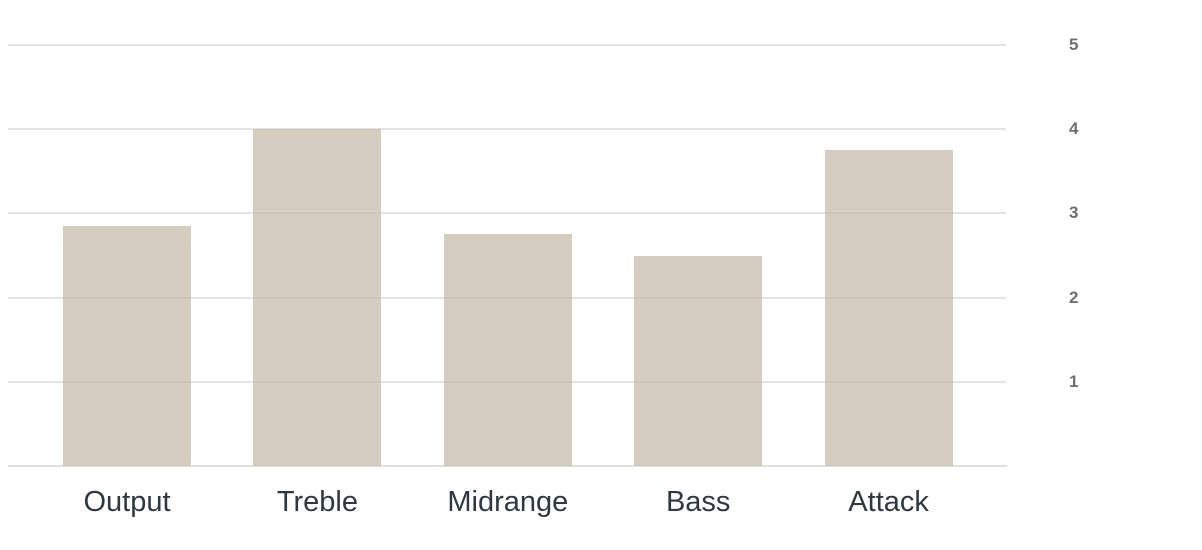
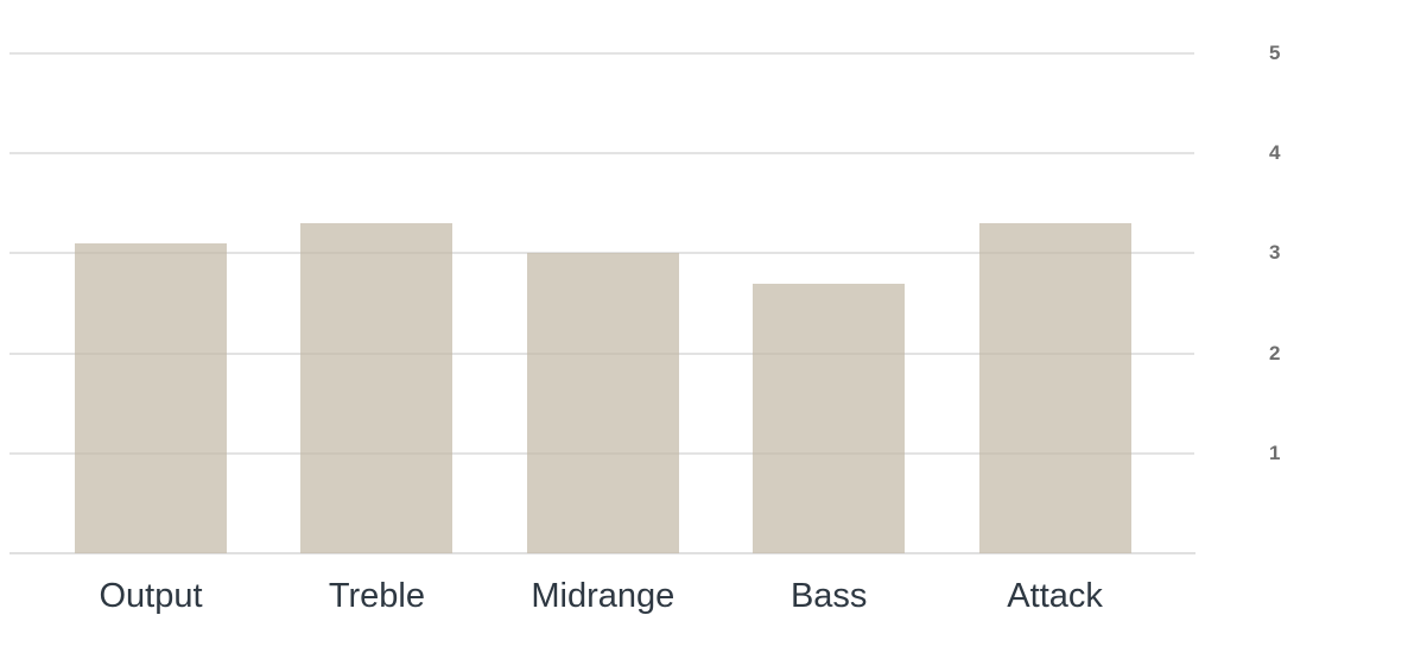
Output: 2.9 -> 3.1
Treble: 4.0 -> 3.3
Midrange: 2.8 -> 3.0
Bass: 2.5 -> 2.7
Attack: 3.8 -> 3.3
